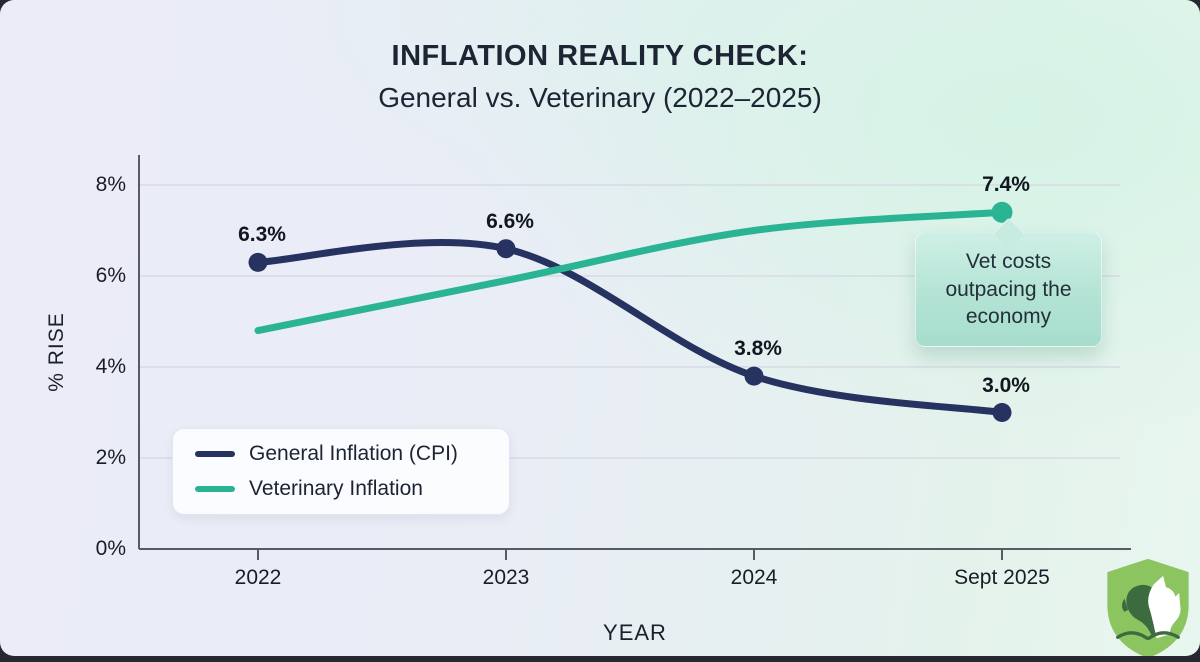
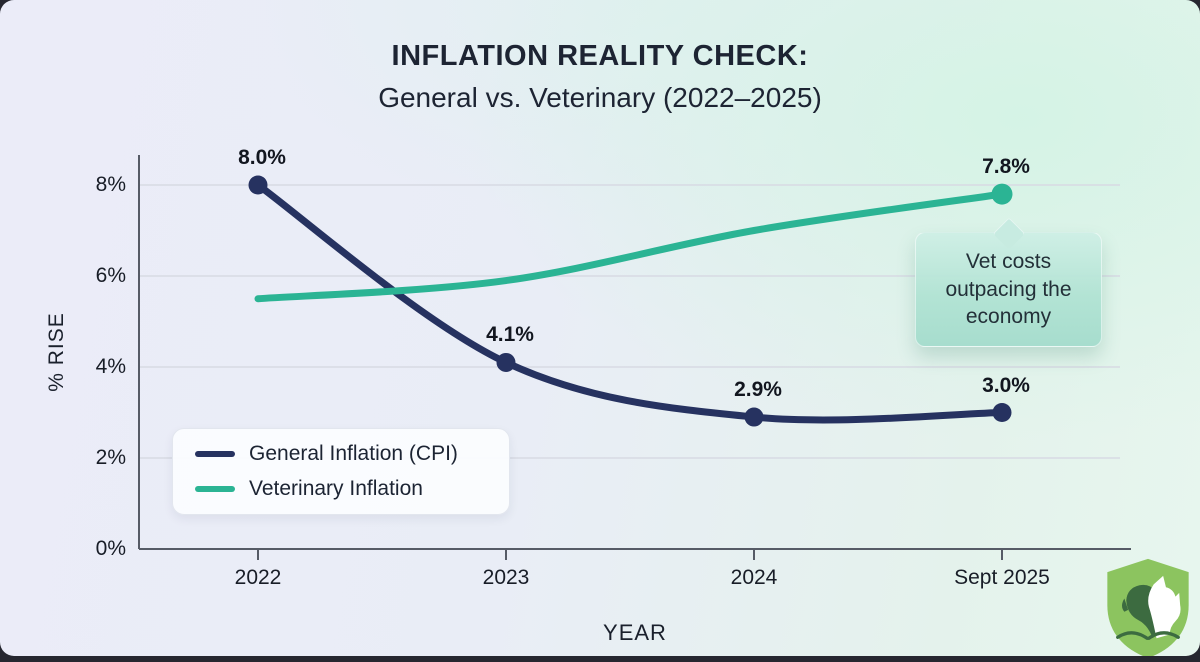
General Inflation (CPI)/2022: 6.3% -> 8.0%
Veterinary Inflation/2022: 4.8% -> 5.5%
General Inflation (CPI)/2023: 6.6% -> 4.1%
General Inflation (CPI)/2024: 3.8% -> 2.9%
Veterinary Inflation/Sept 2025: 7.4% -> 7.8%
